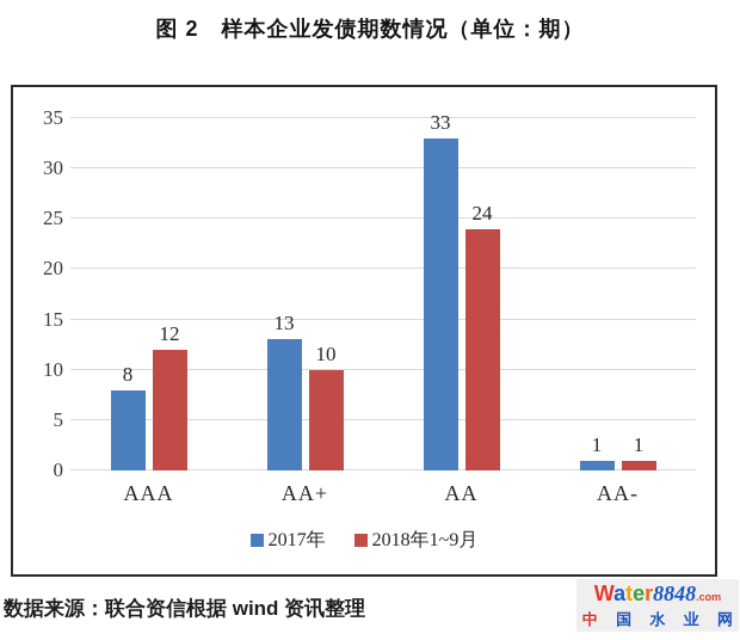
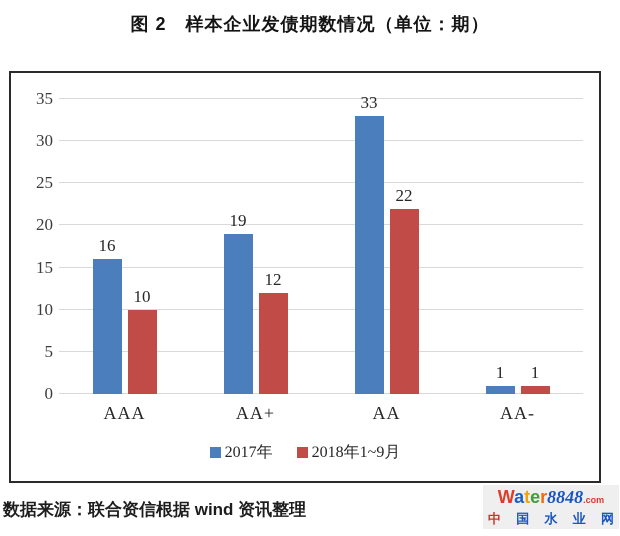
2017年/AAA: 8 -> 16
2018年1~9月/AAA: 12 -> 10
2017年/AA+: 13 -> 19
2018年1~9月/AA+: 10 -> 12
2018年1~9月/AA: 24 -> 22
